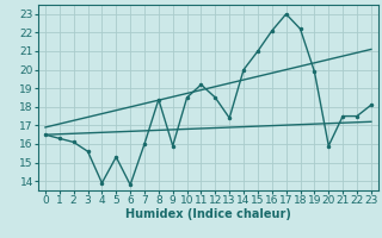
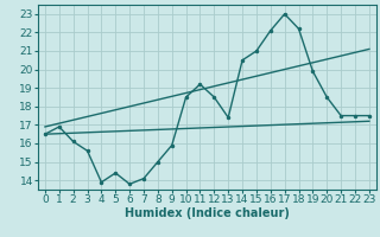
1: 16.3 -> 16.9
5: 15.3 -> 14.4
7: 16.0 -> 14.1
8: 18.4 -> 15.0
14: 20.0 -> 20.5
20: 15.9 -> 18.5
23: 18.1 -> 17.5
